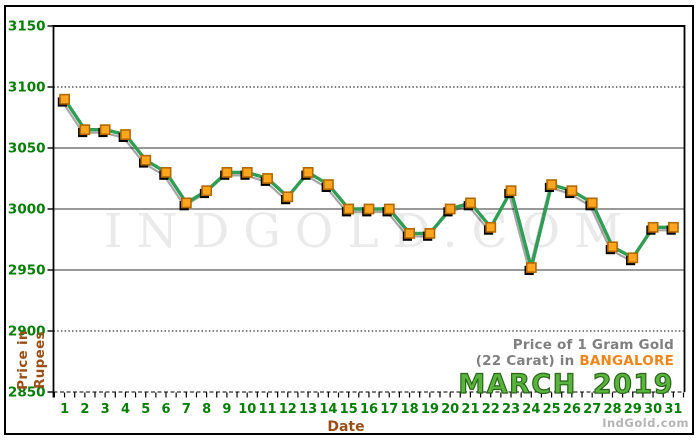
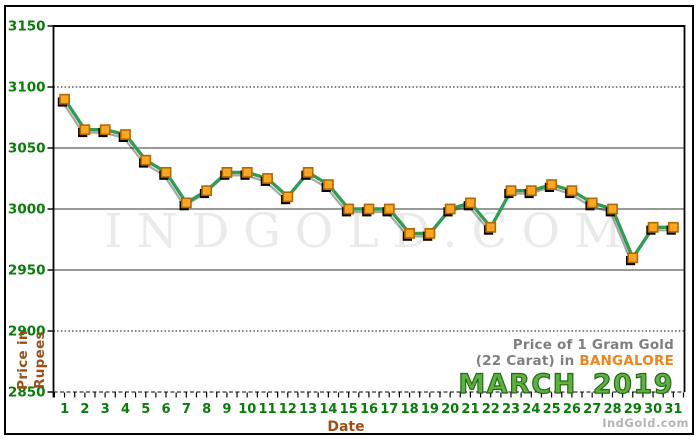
24: 2952 -> 3015
28: 2969 -> 3000
